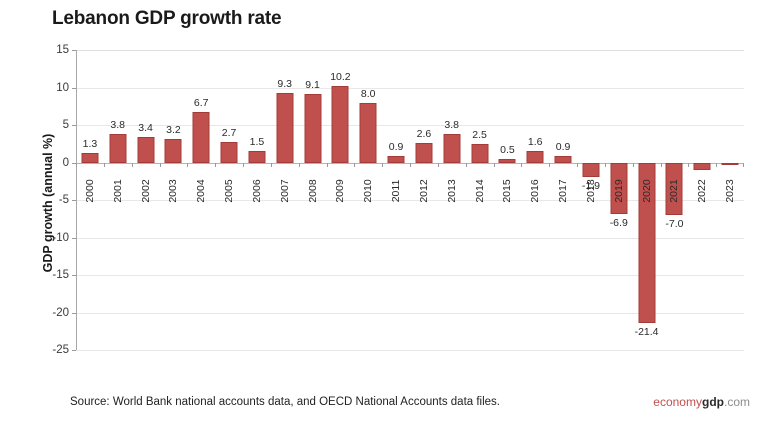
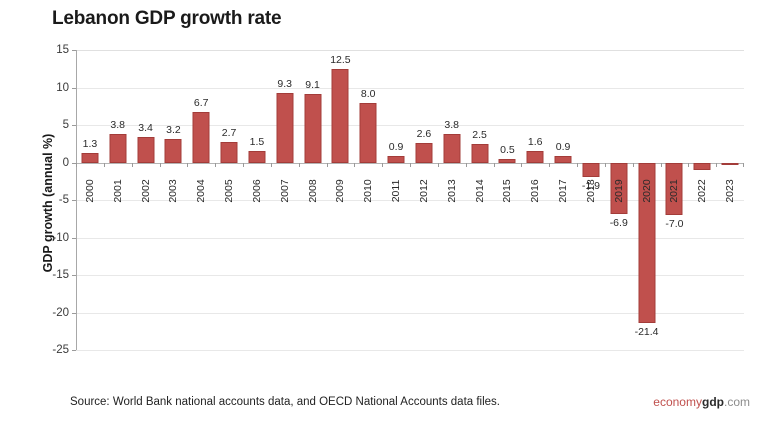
2009: 10.2 -> 12.5
